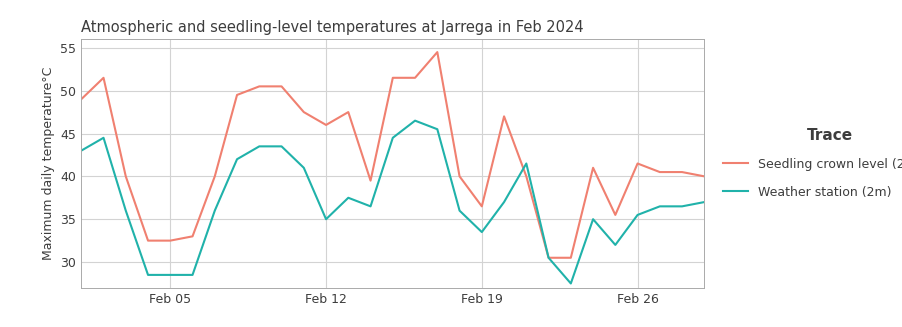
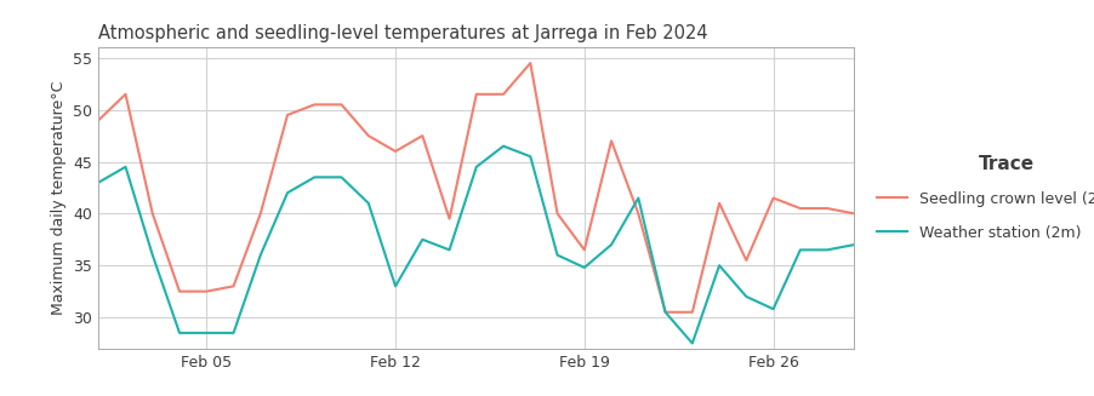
Weather station (2m)/Feb 12: 35.0 -> 33.0
Weather station (2m)/Feb 19: 33.5 -> 34.8
Weather station (2m)/Feb 26: 35.5 -> 30.8
